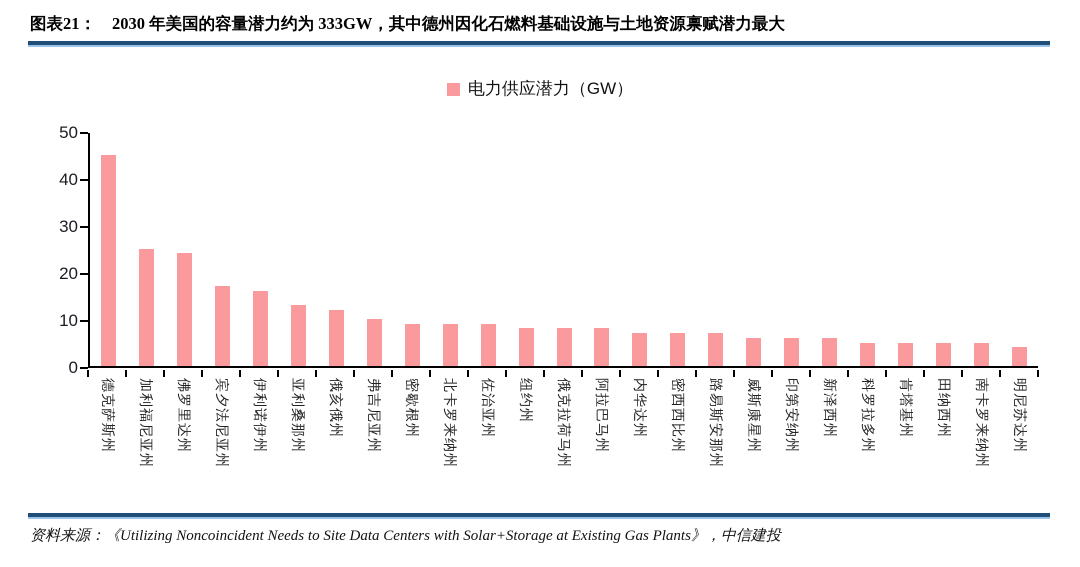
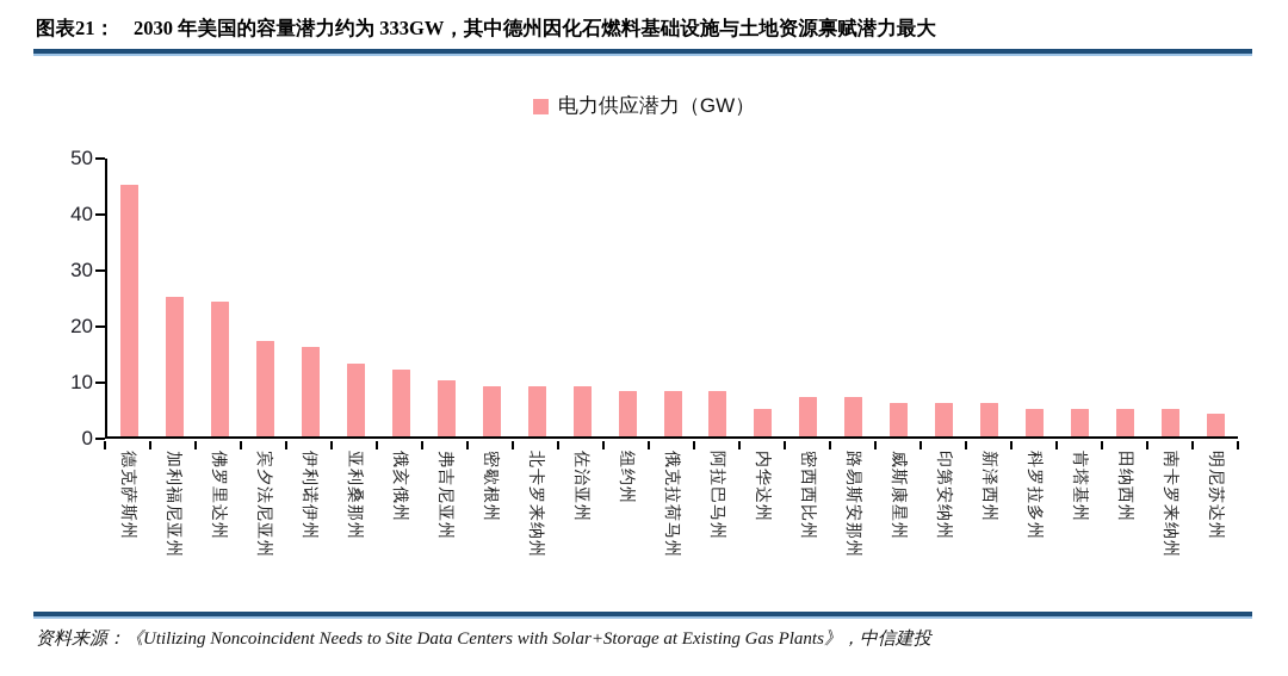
内华达州: 7 -> 5
